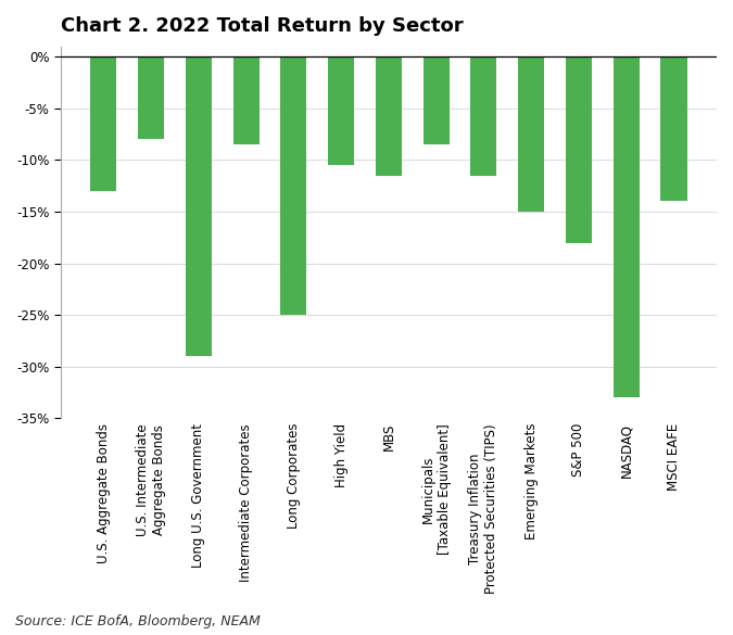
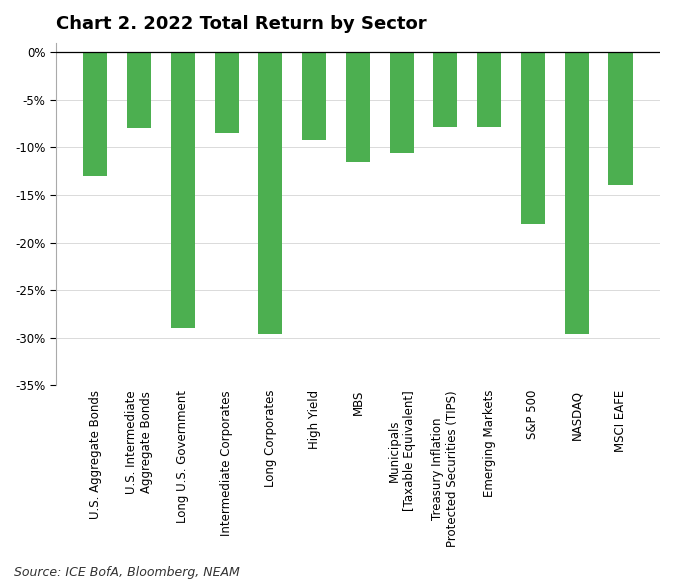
Long Corporates: -25.0% -> -29.6%
High Yield: -10.5% -> -9.2%
Municipals [Taxable Equivalent]: -8.5% -> -10.6%
Treasury Inflation Protected Securities (TIPS): -11.5% -> -7.8%
Emerging Markets: -15.0% -> -7.8%
NASDAQ: -33.0% -> -29.6%
